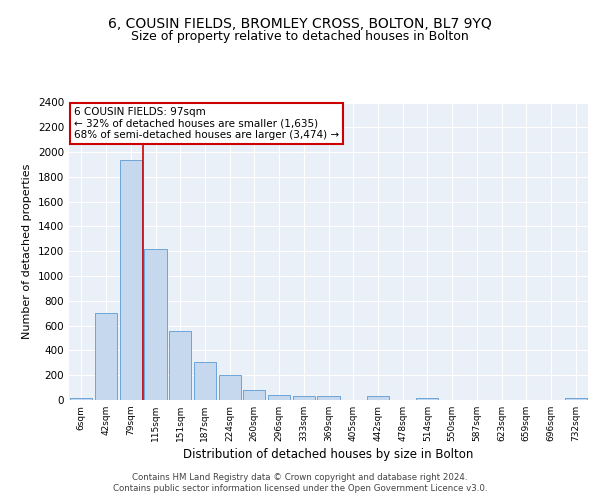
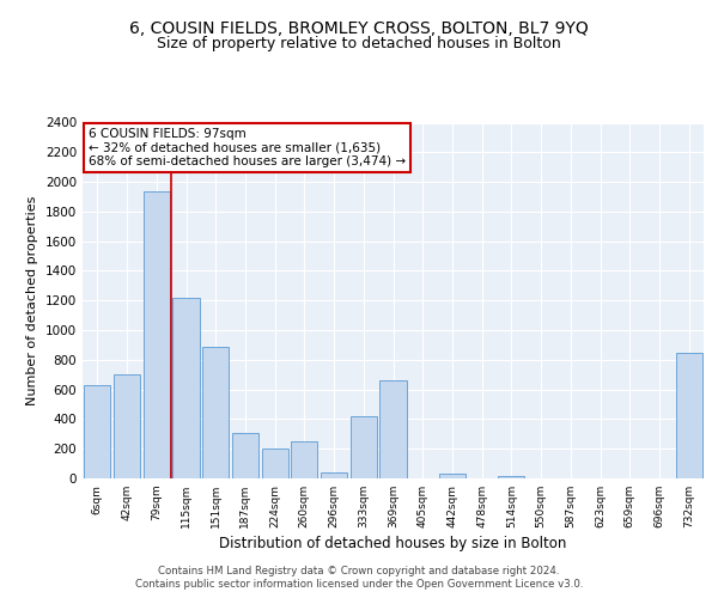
6sqm: 20 -> 630
151sqm: 560 -> 890
260sqm: 80 -> 250
333sqm: 30 -> 420
369sqm: 30 -> 660
732sqm: 20 -> 850
